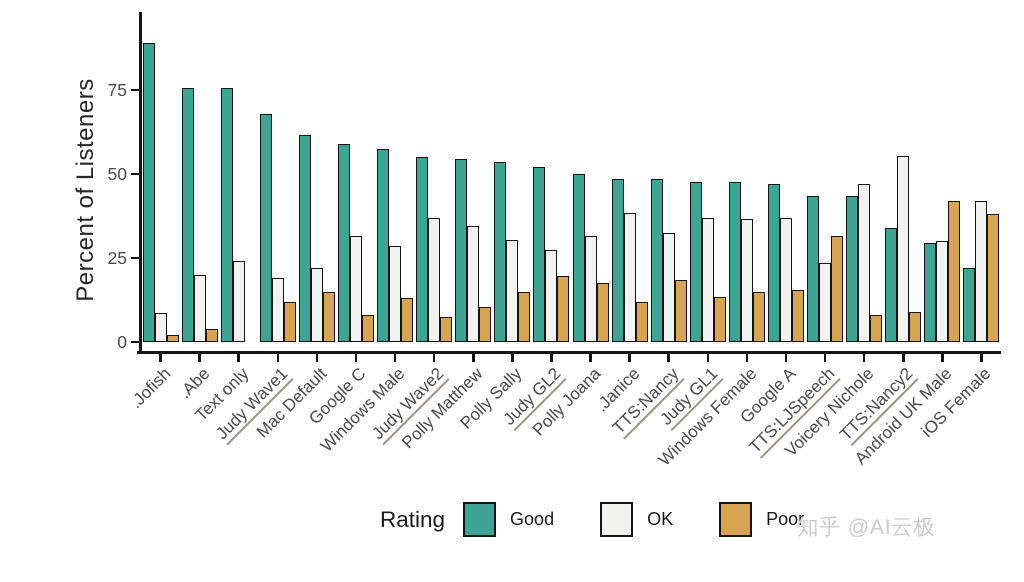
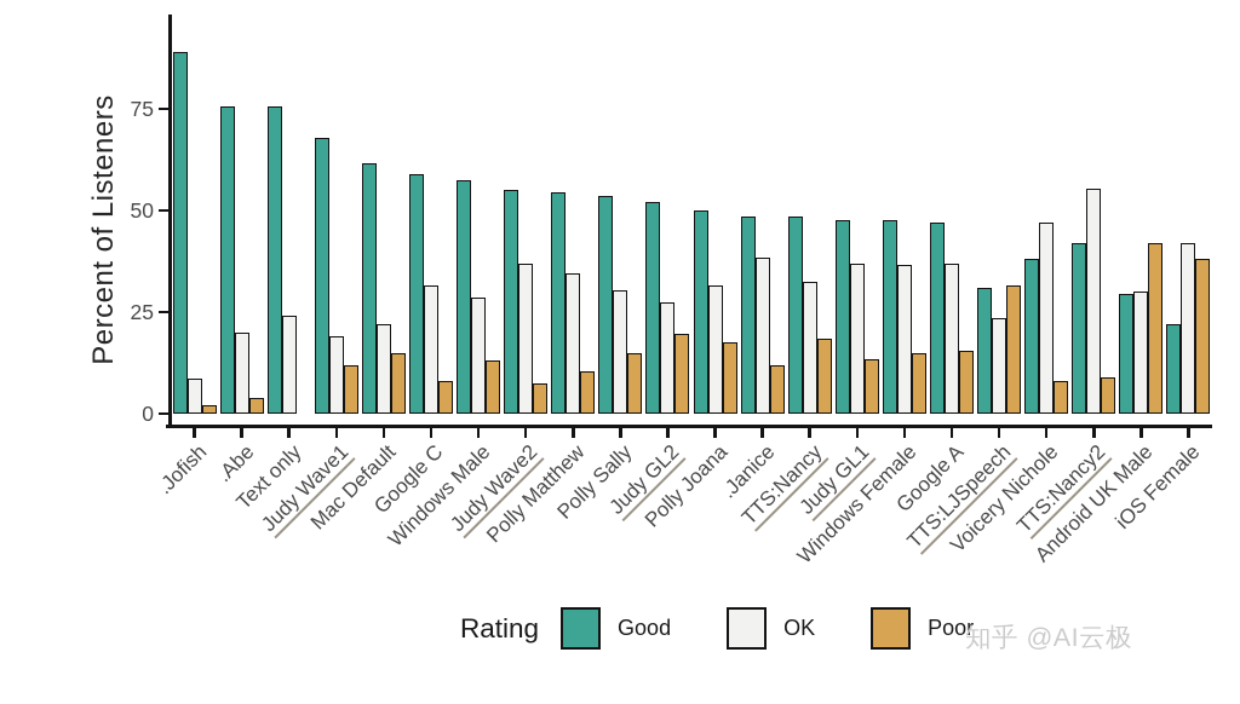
Good/TTS:LJSpeech: 44 -> 31
Good/Voicery Nichole: 44 -> 38
Good/TTS:Nancy2: 34 -> 42
